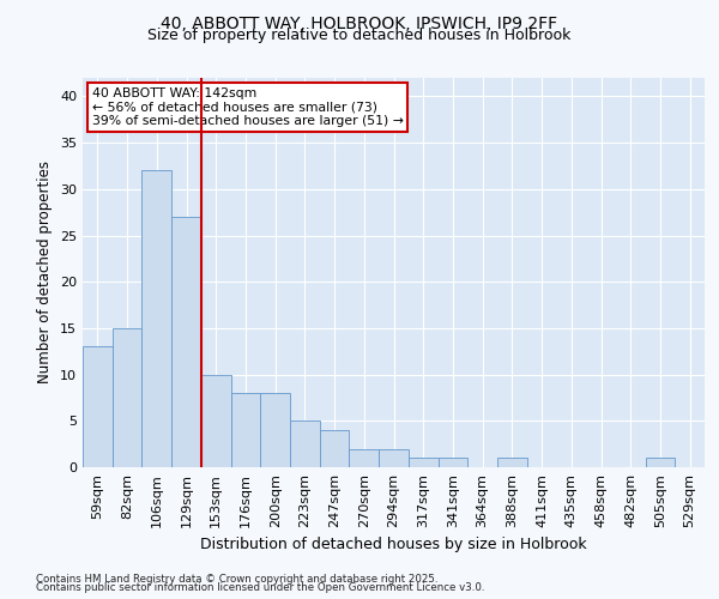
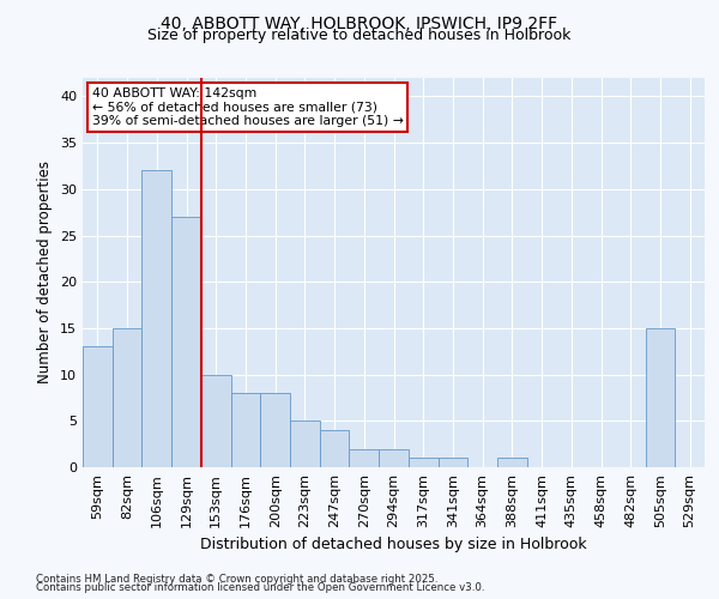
505sqm: 1 -> 15
